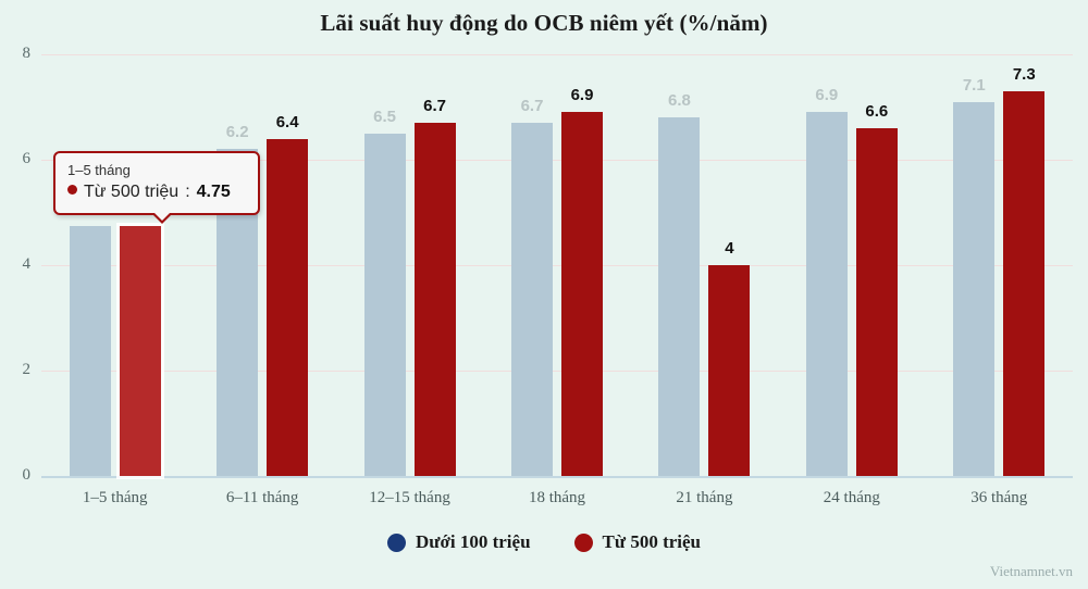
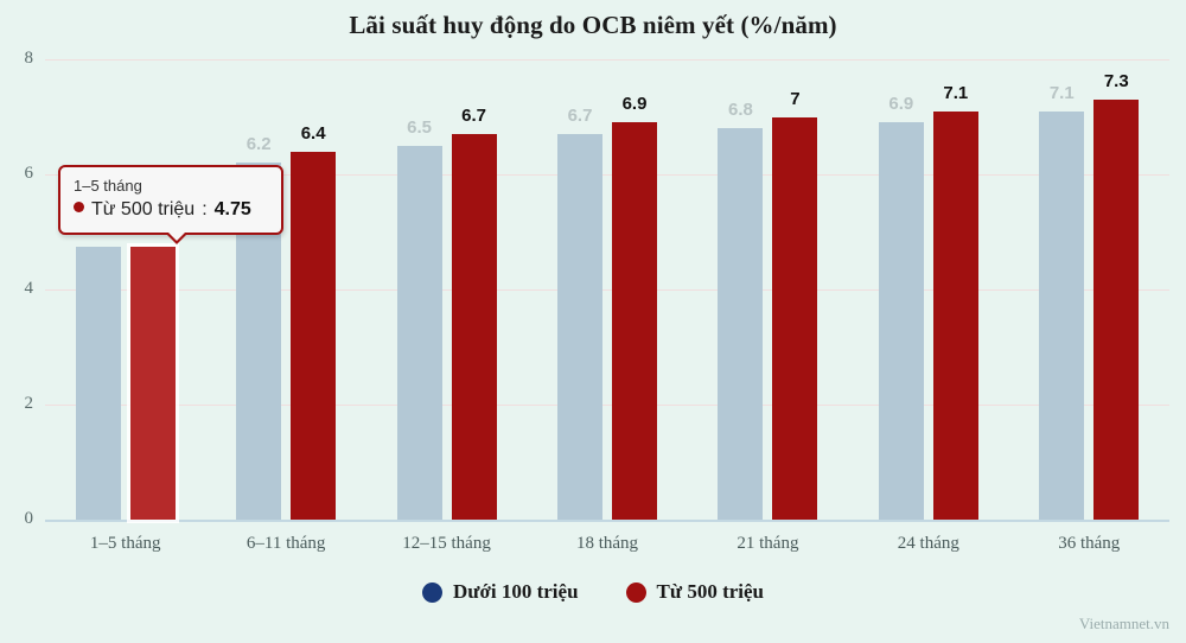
Từ 500 triệu/21 tháng: 4 -> 7
Từ 500 triệu/24 tháng: 6.6 -> 7.1
